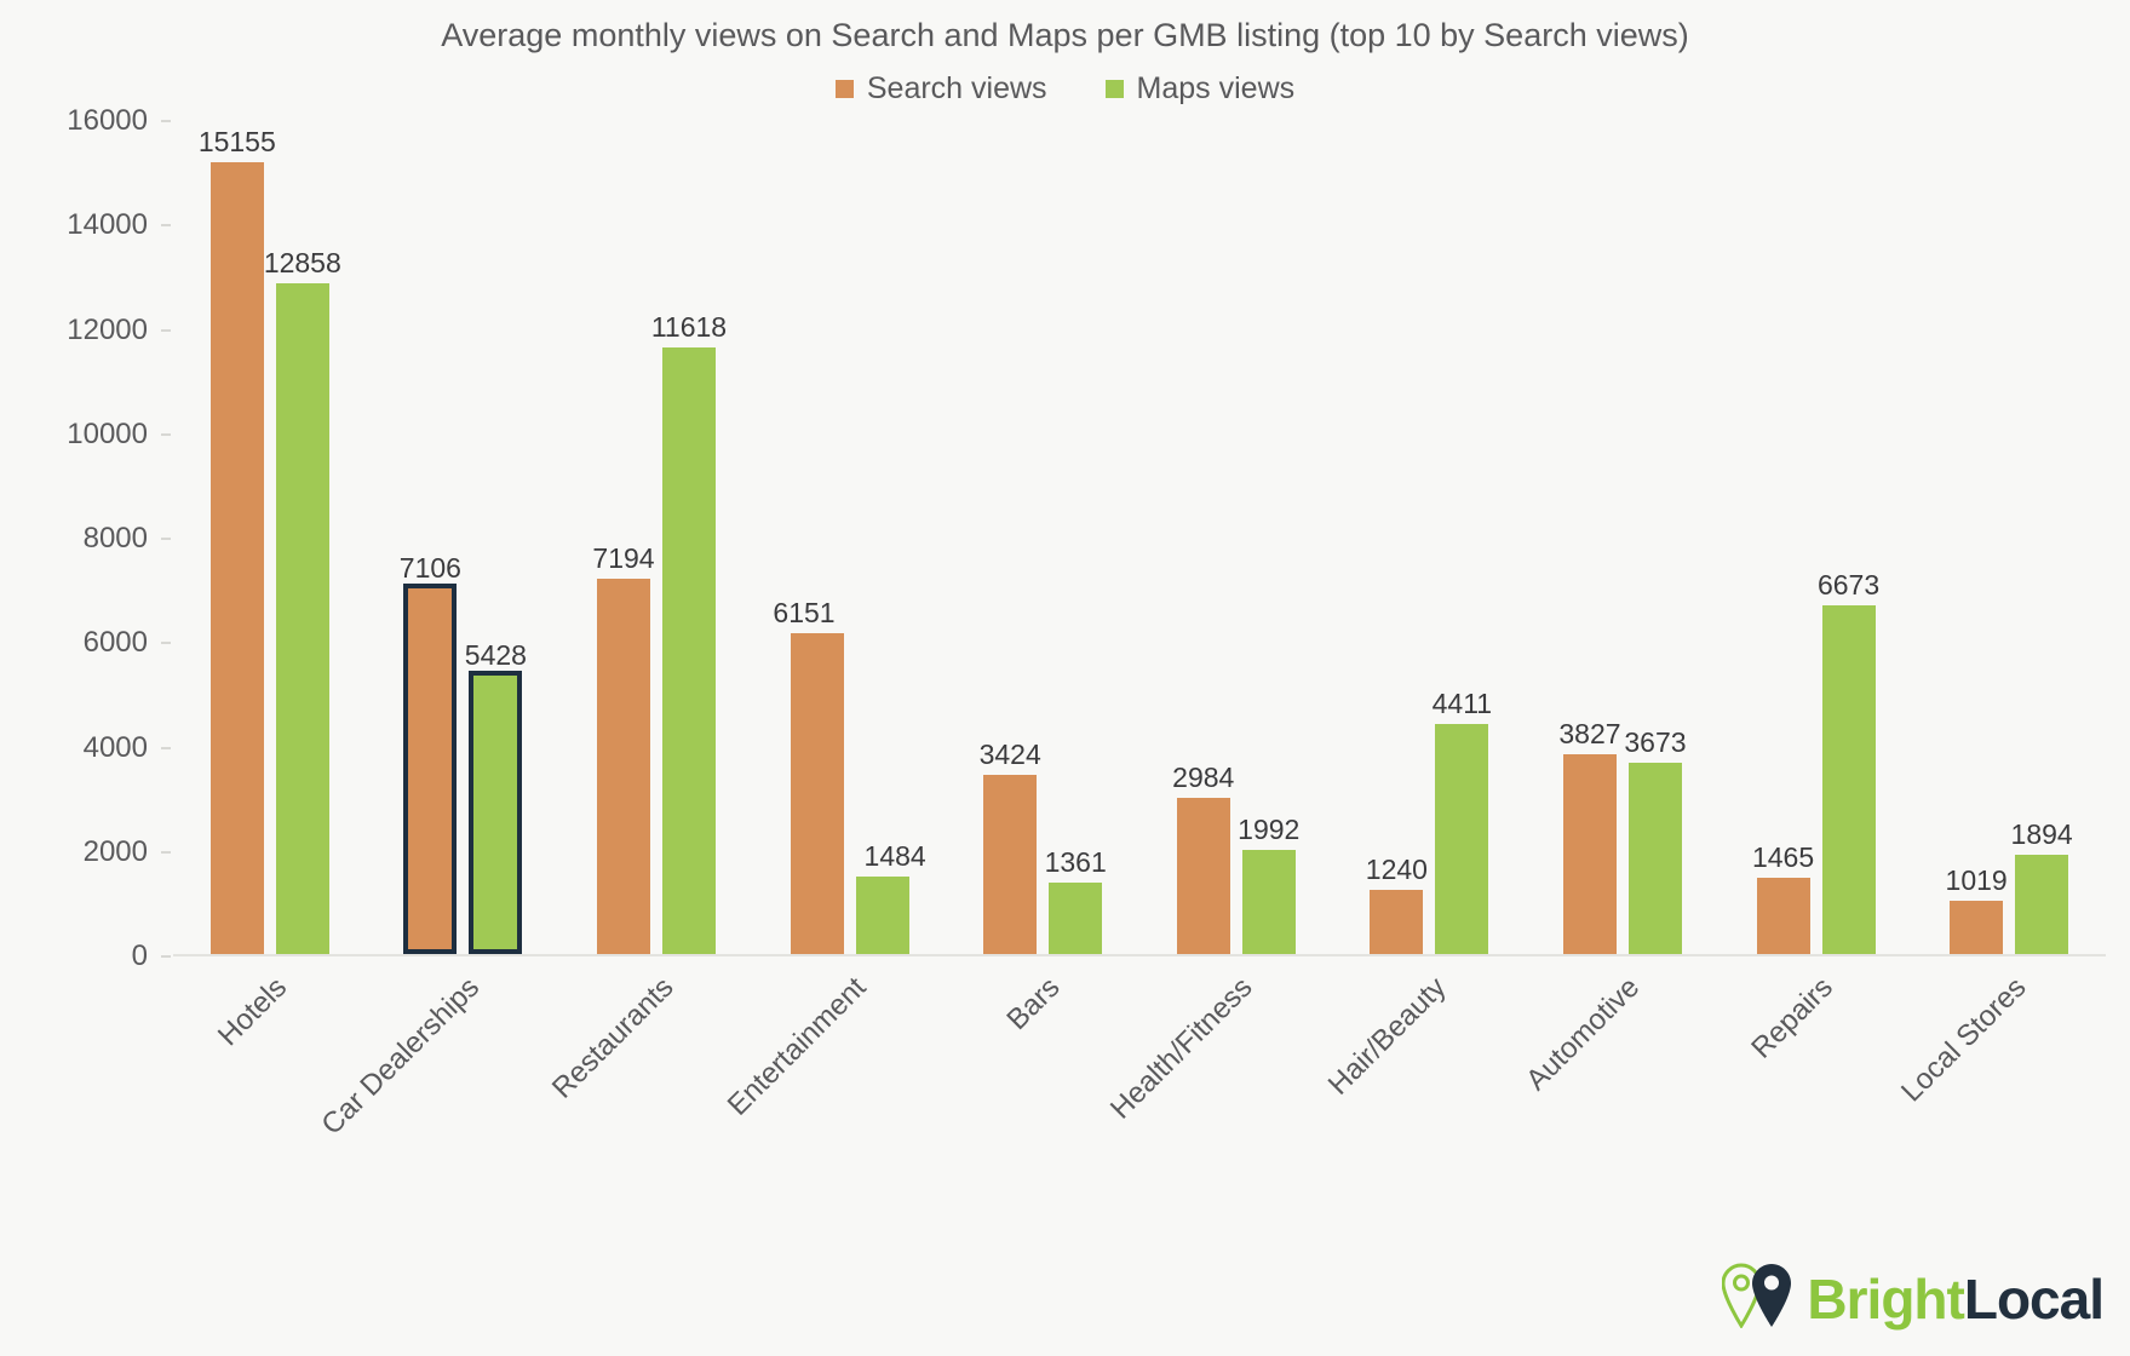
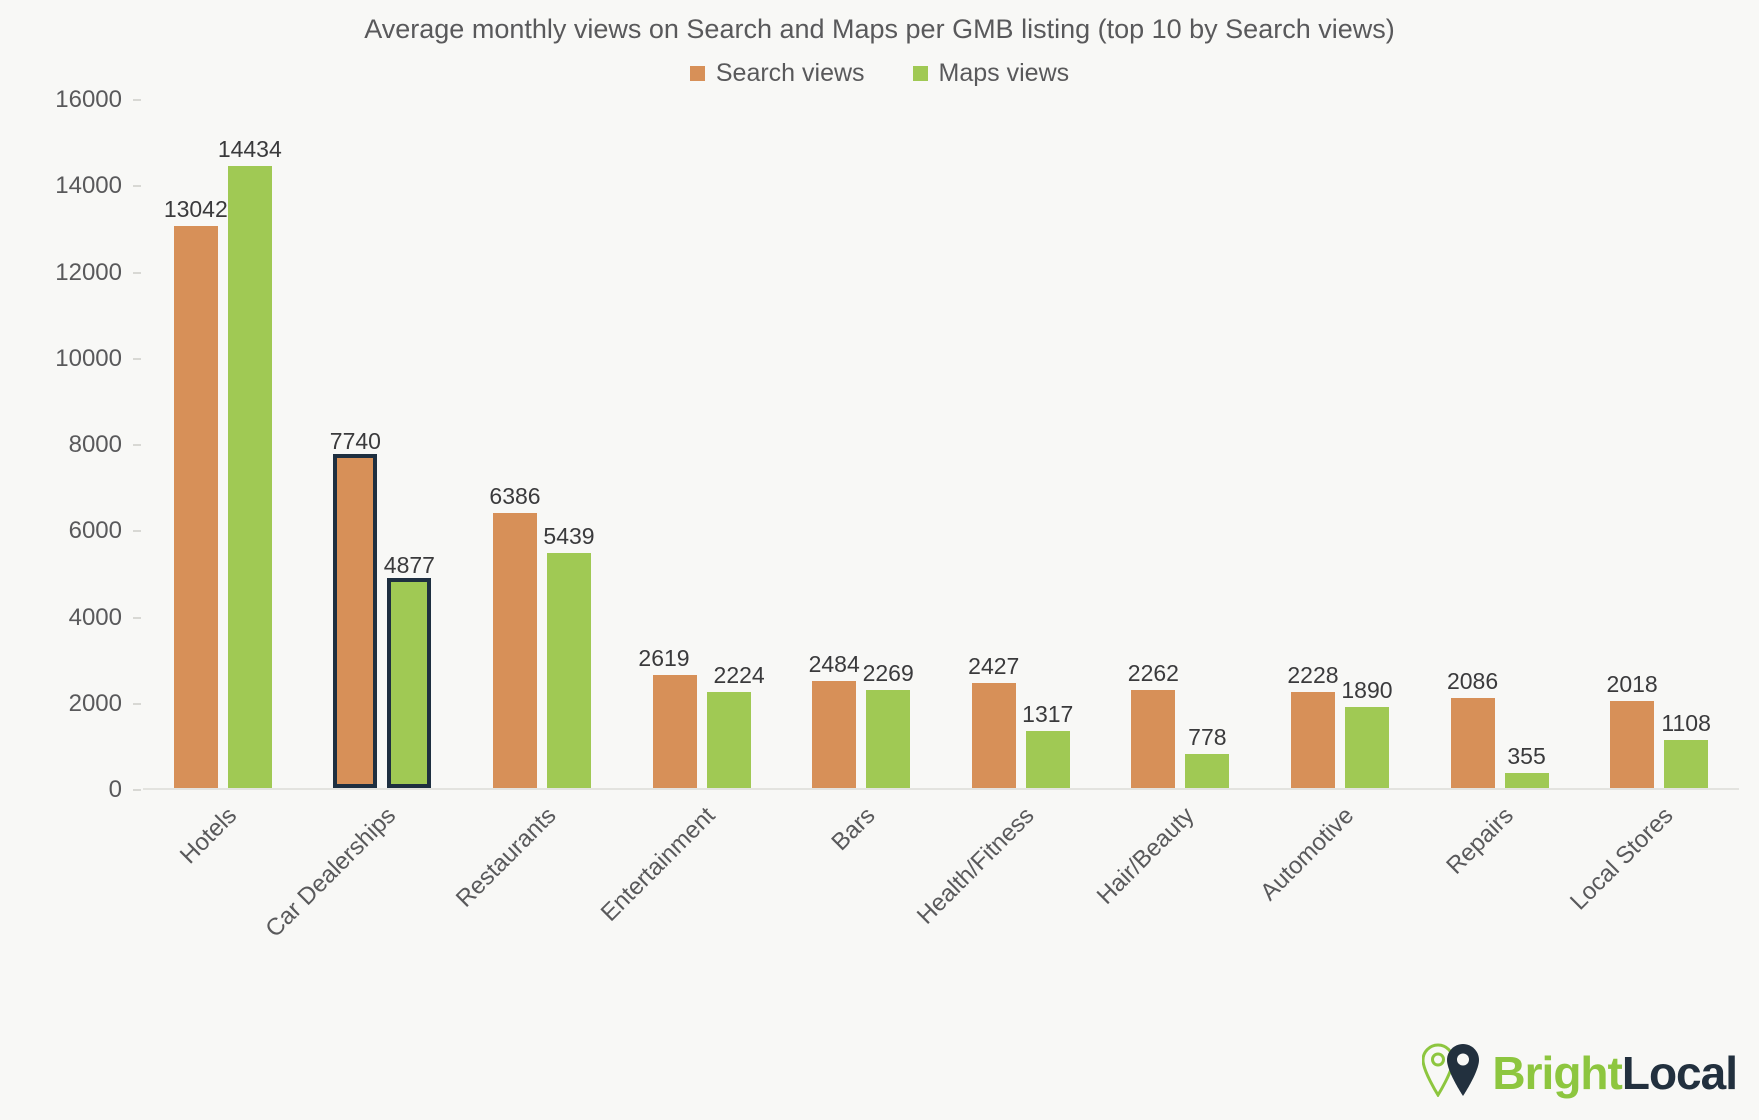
Search views/Hotels: 15155 -> 13042
Maps views/Hotels: 12858 -> 14434
Search views/Car Dealerships: 7106 -> 7740
Maps views/Car Dealerships: 5428 -> 4877
Search views/Restaurants: 7194 -> 6386
Maps views/Restaurants: 11618 -> 5439
Search views/Entertainment: 6151 -> 2619
Maps views/Entertainment: 1484 -> 2224
Search views/Bars: 3424 -> 2484
Maps views/Bars: 1361 -> 2269
Search views/Health/Fitness: 2984 -> 2427
Maps views/Health/Fitness: 1992 -> 1317
Search views/Hair/Beauty: 1240 -> 2262
Maps views/Hair/Beauty: 4411 -> 778
Search views/Automotive: 3827 -> 2228
Maps views/Automotive: 3673 -> 1890
Search views/Repairs: 1465 -> 2086
Maps views/Repairs: 6673 -> 355
Search views/Local Stores: 1019 -> 2018
Maps views/Local Stores: 1894 -> 1108
